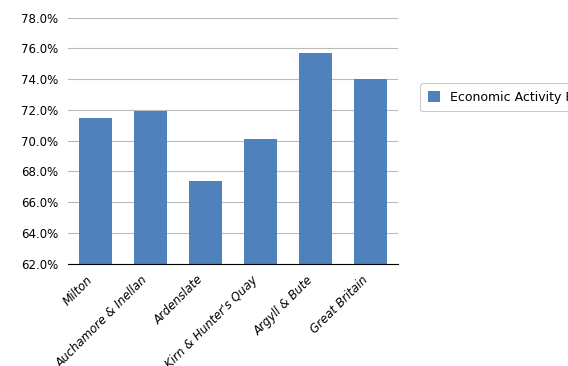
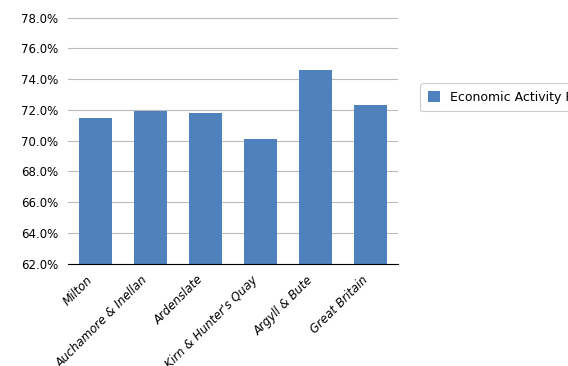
Ardenslate: 67.4% -> 71.8%
Argyll & Bute: 75.7% -> 74.6%
Great Britain: 74.0% -> 72.3%
